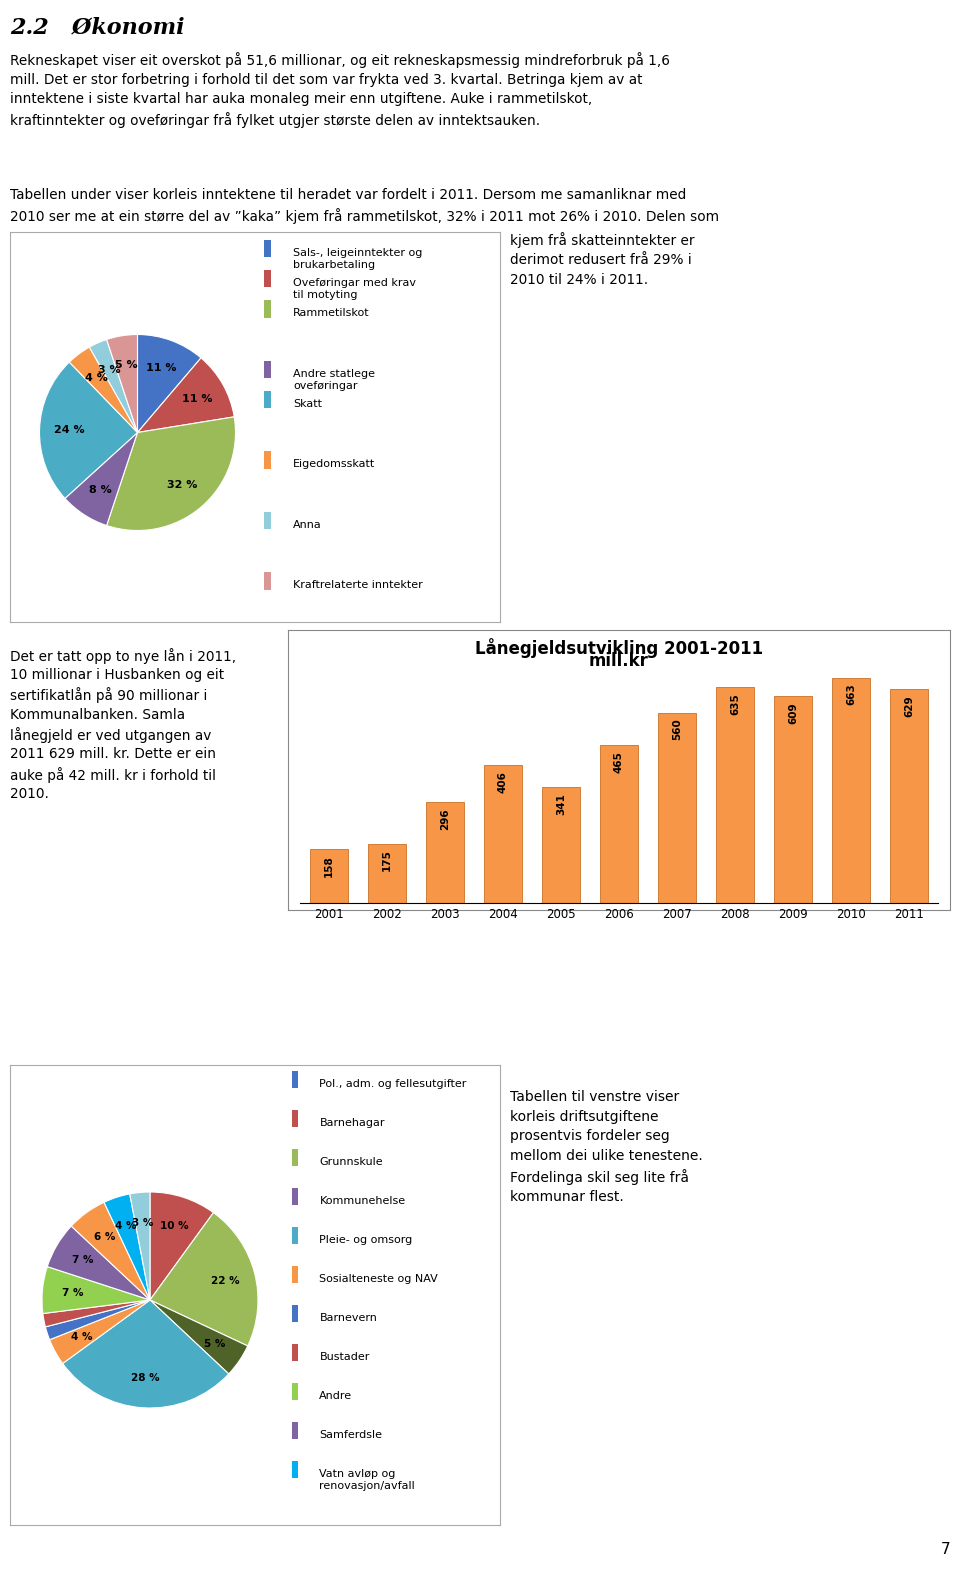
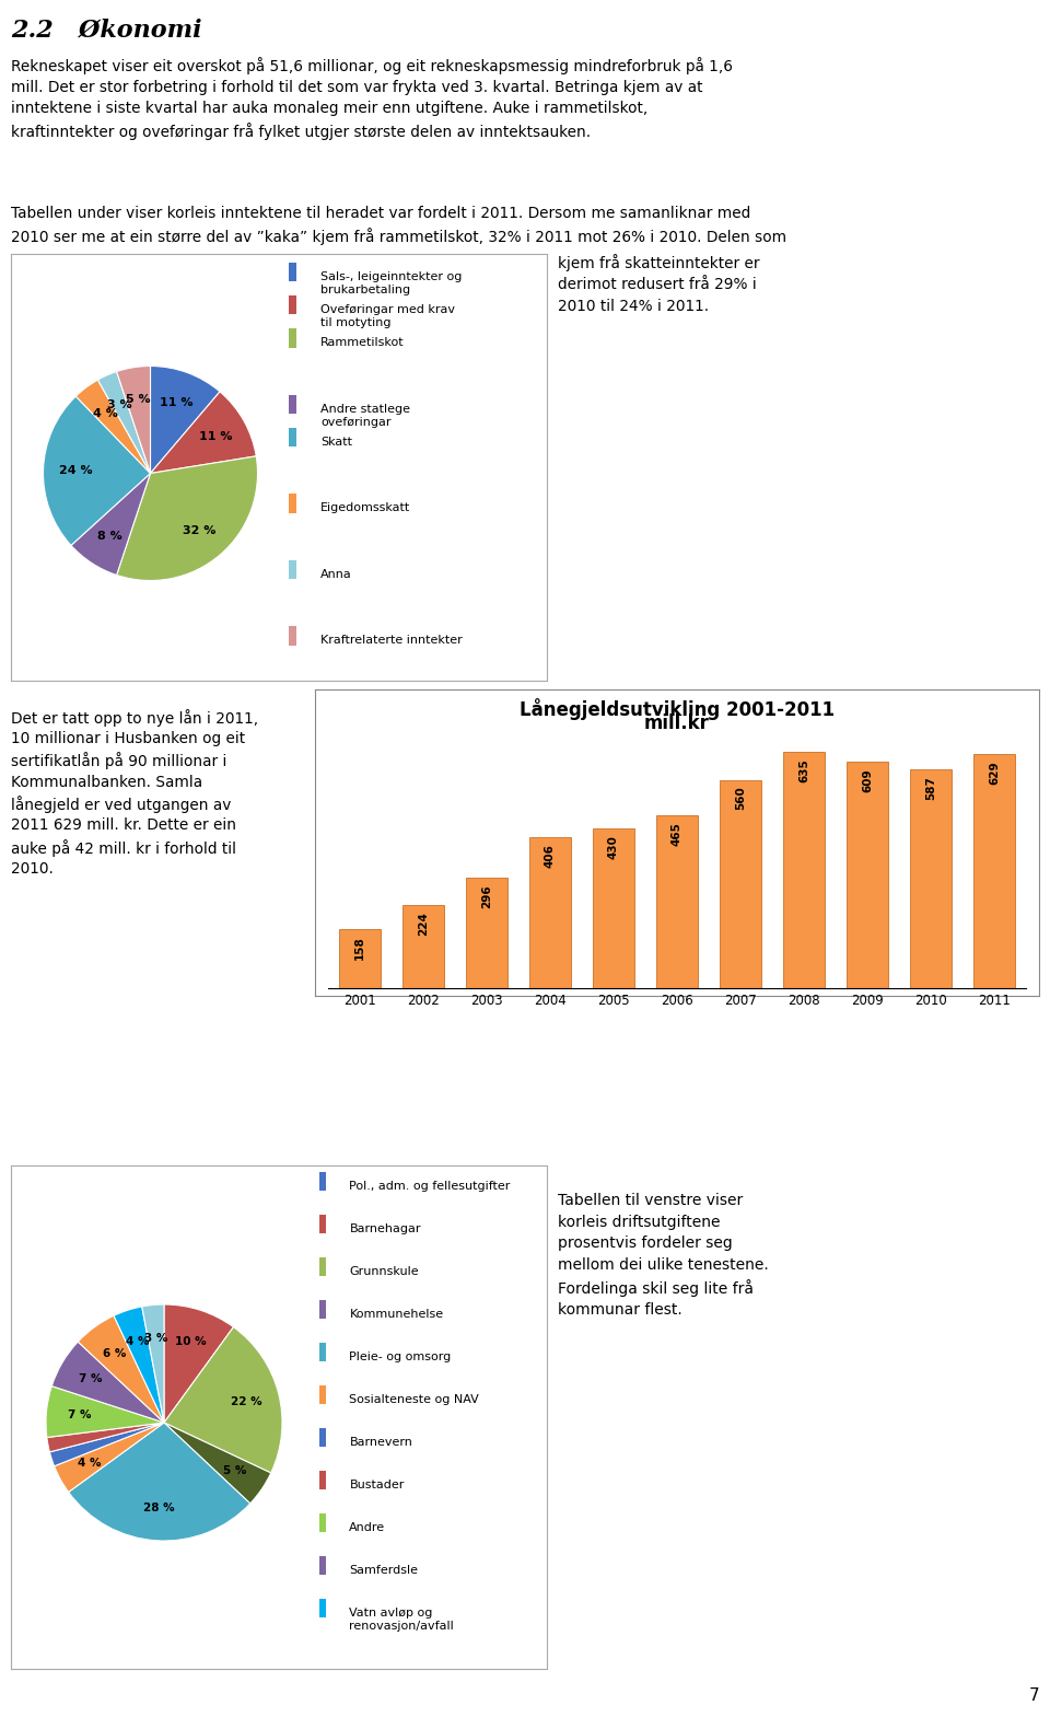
2002: 175 -> 224
2005: 341 -> 430
2010: 663 -> 587
